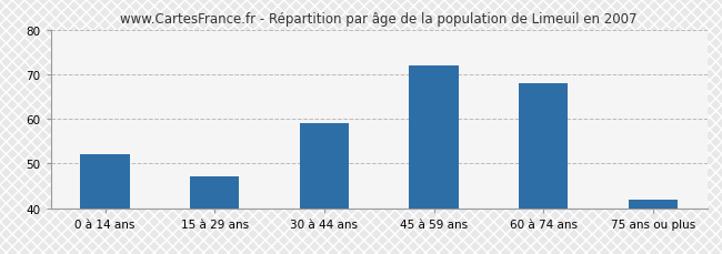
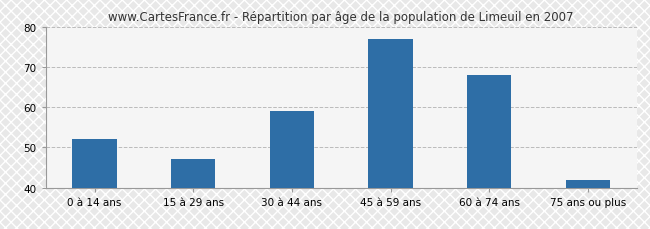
45 à 59 ans: 72 -> 77
